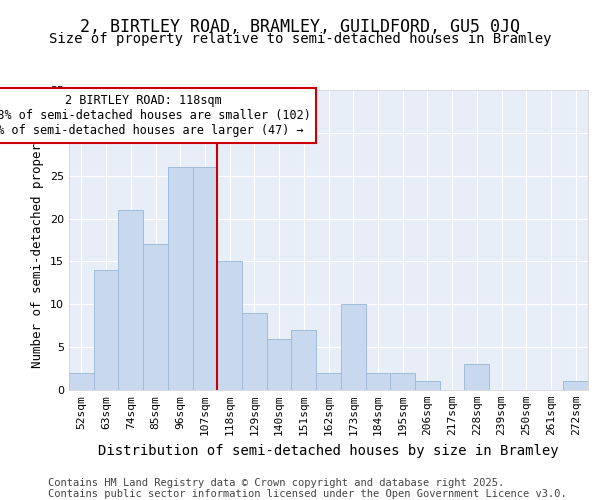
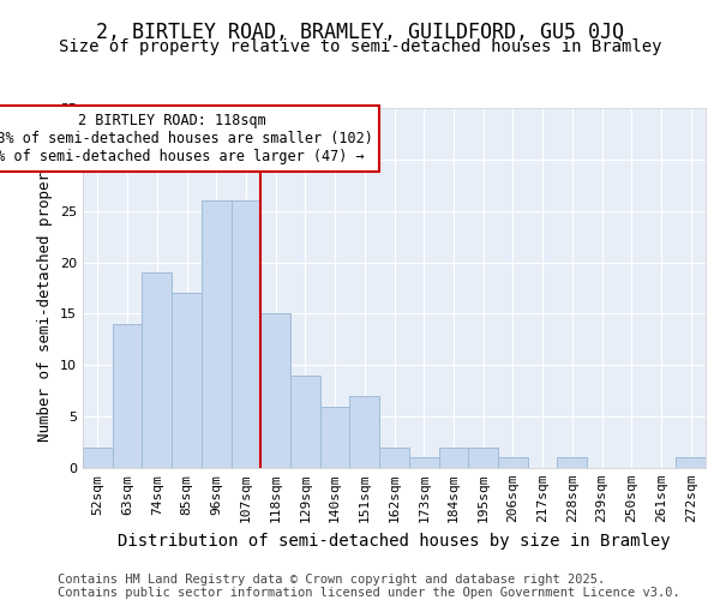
74sqm: 21 -> 19
173sqm: 10 -> 1
228sqm: 3 -> 1
